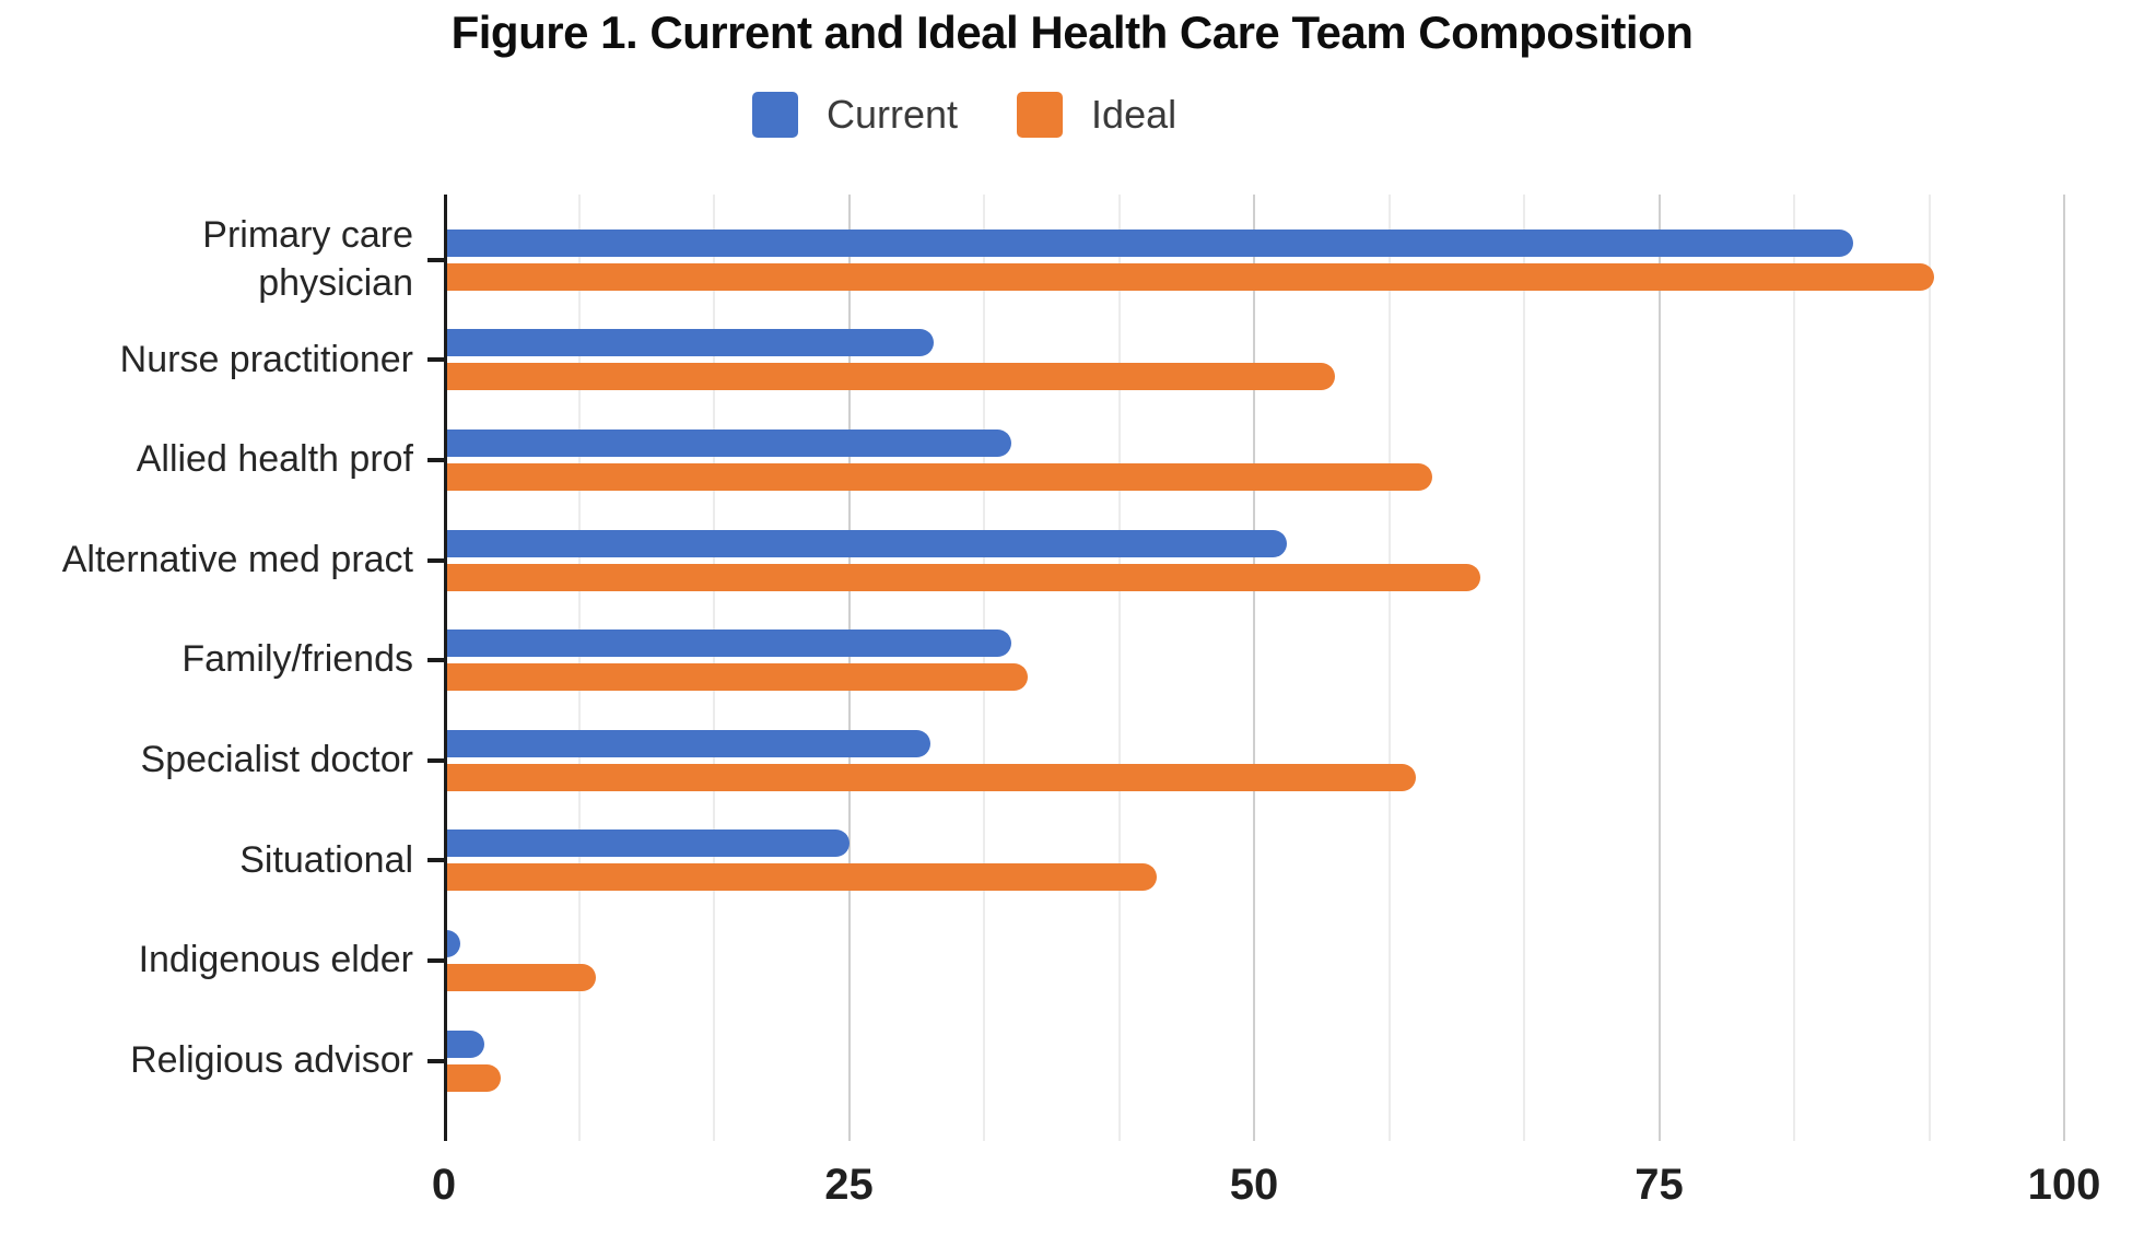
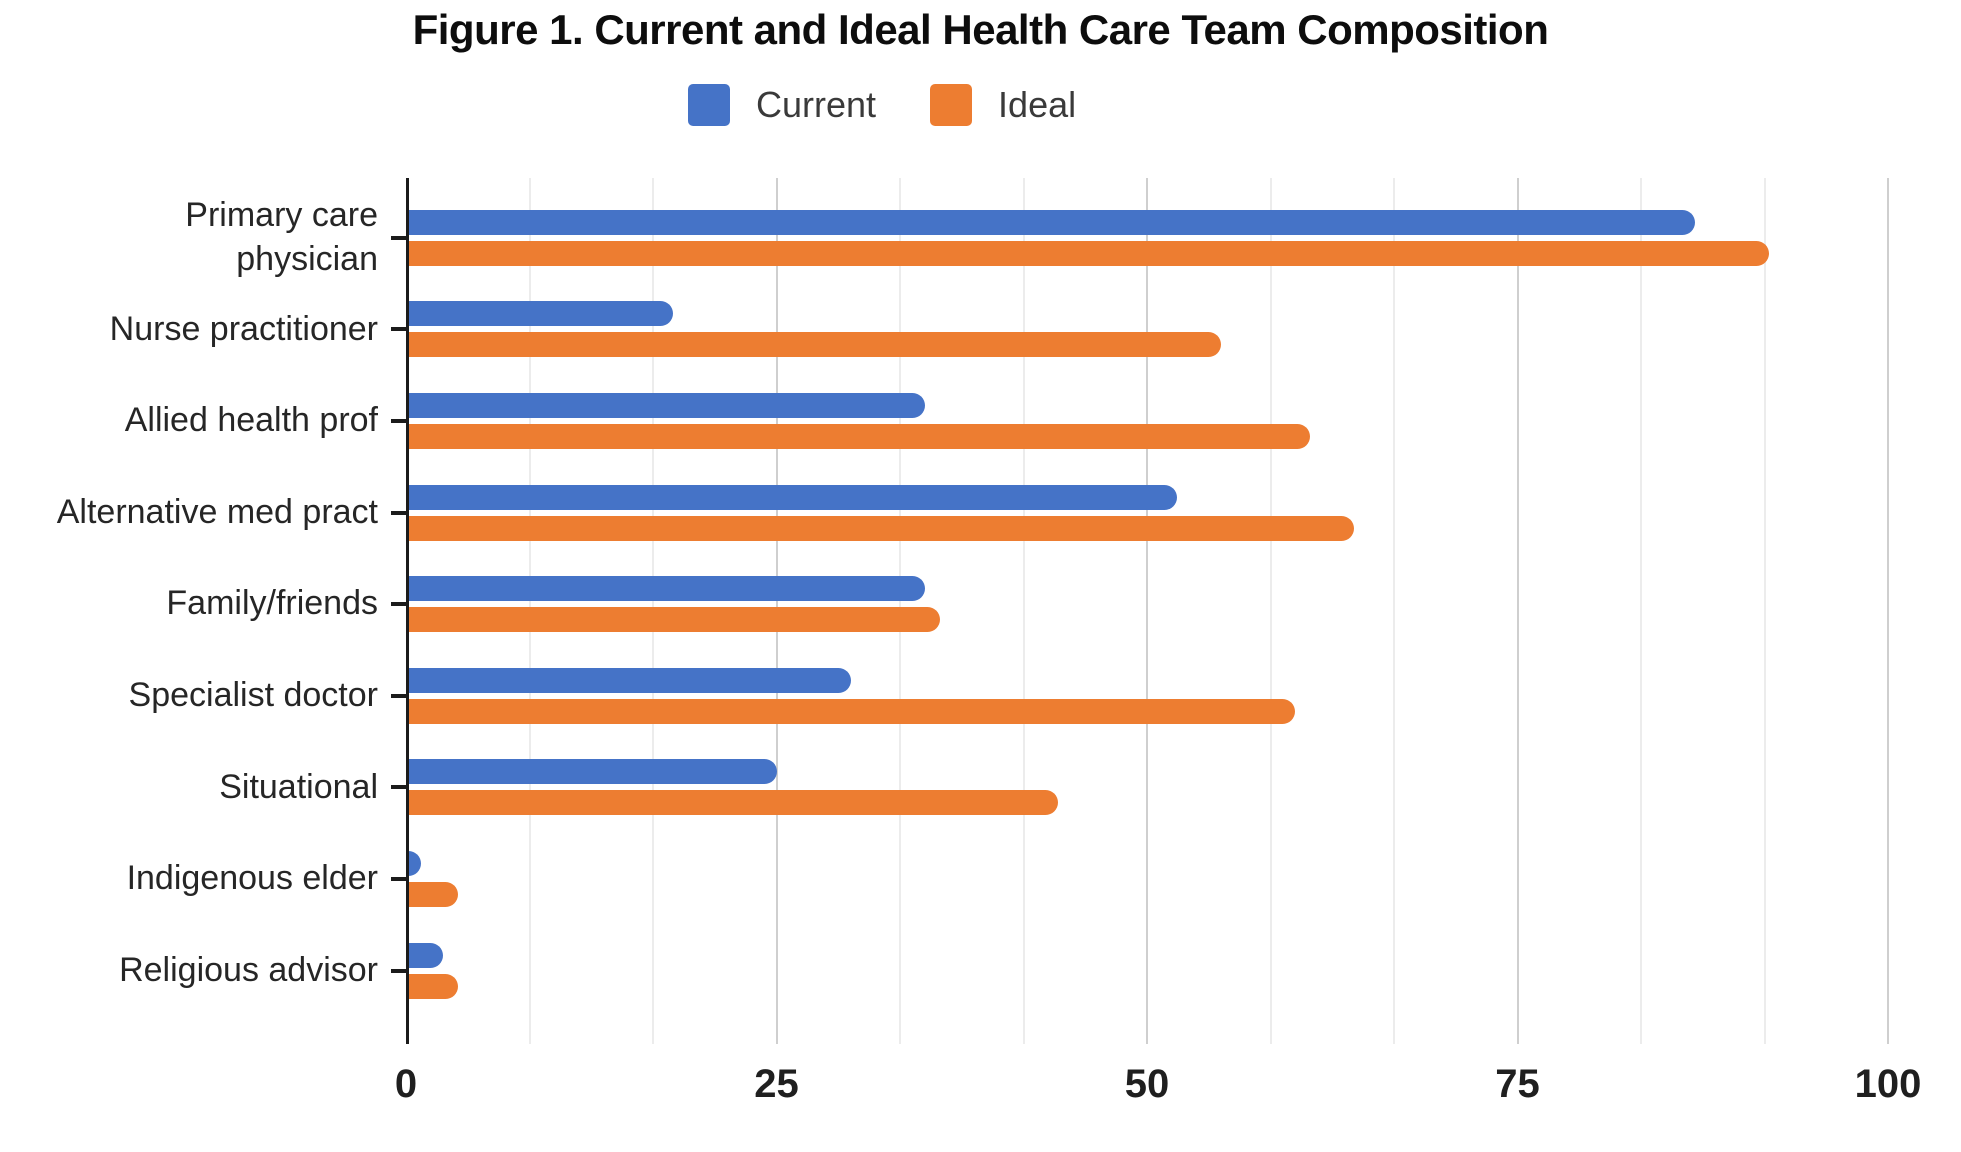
Current/Nurse practitioner: 30.2 -> 18.0
Ideal/Indigenous elder: 9.4 -> 3.5
